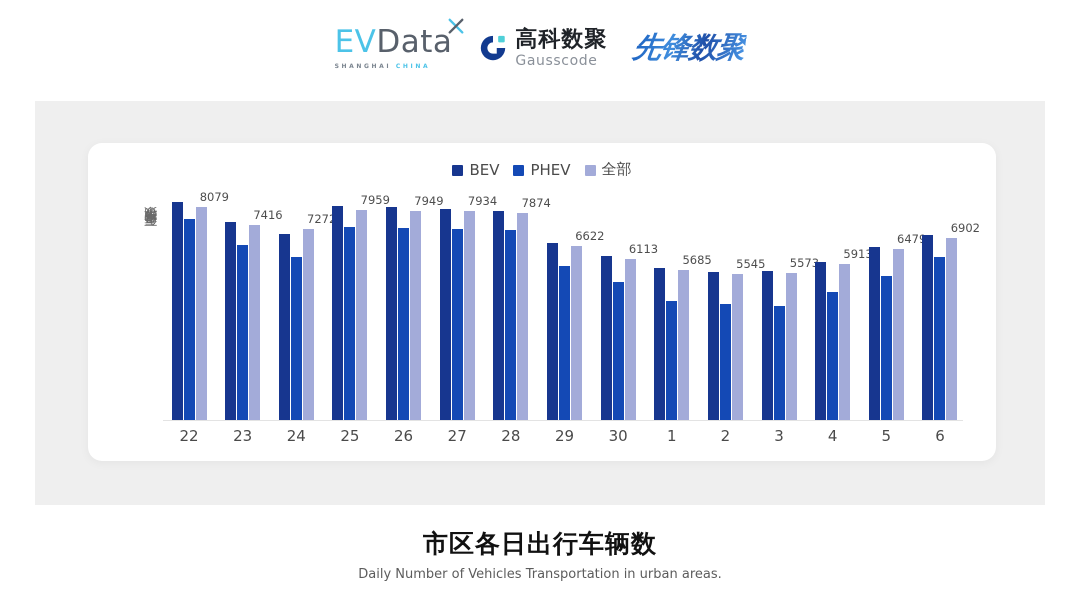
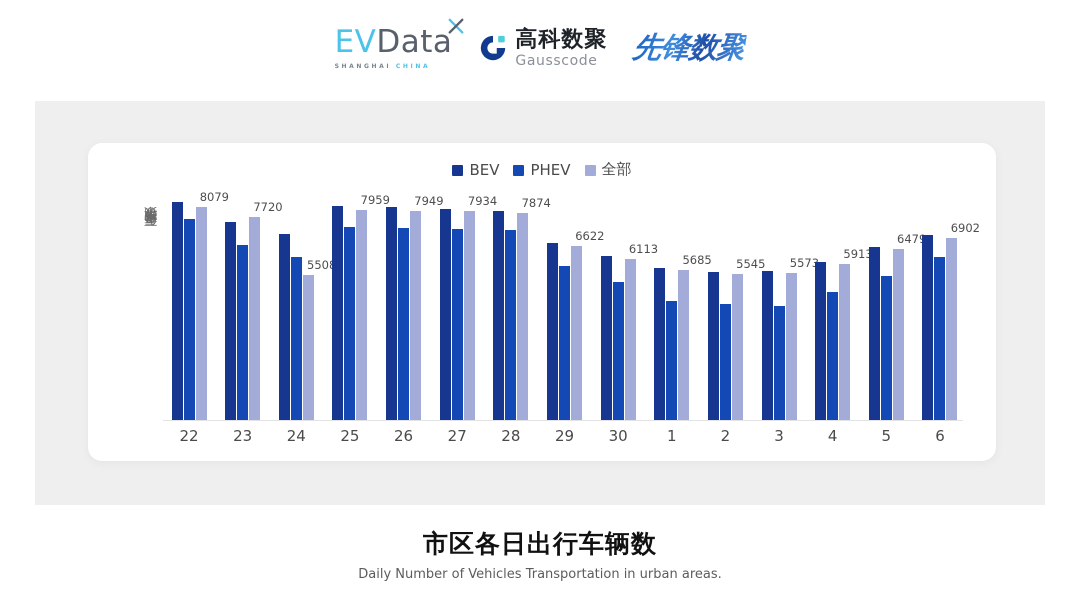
全部/23: 7416 -> 7720
全部/24: 7272 -> 5508
